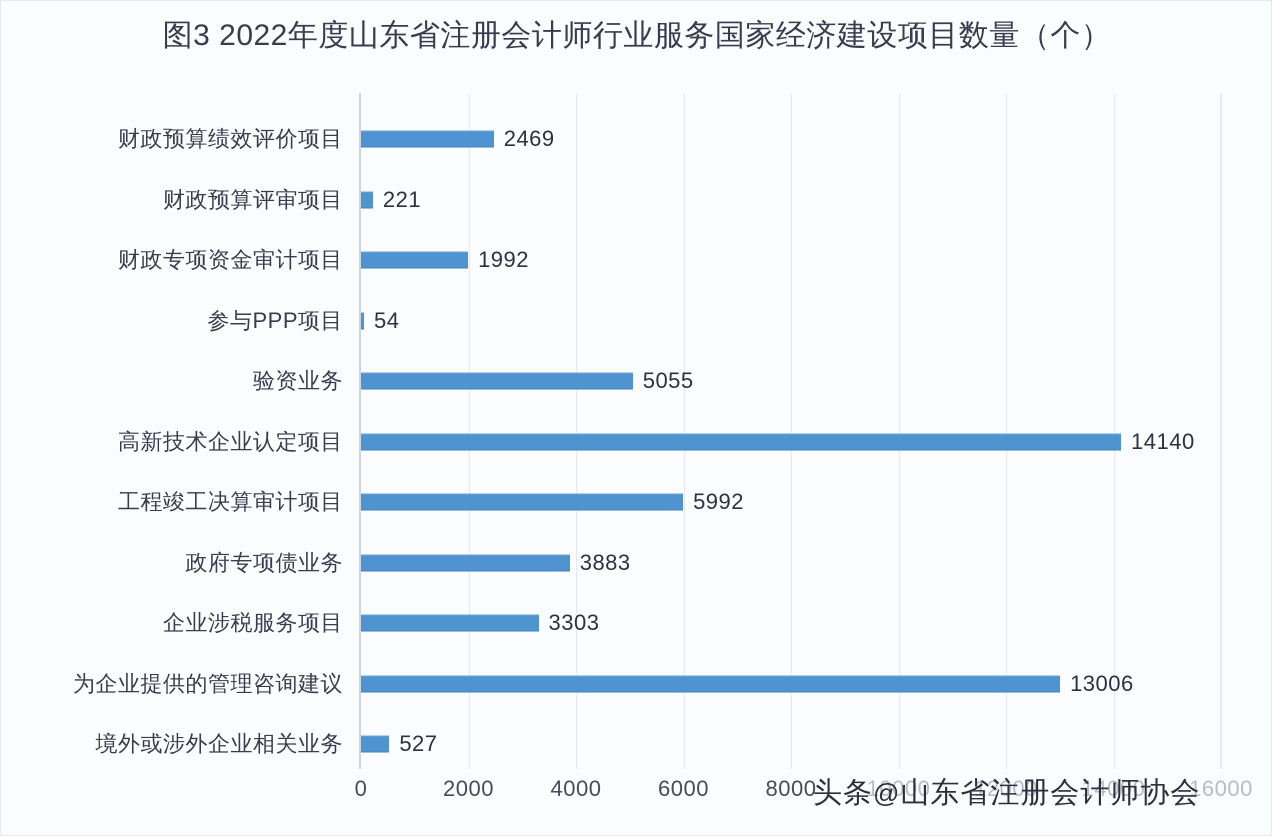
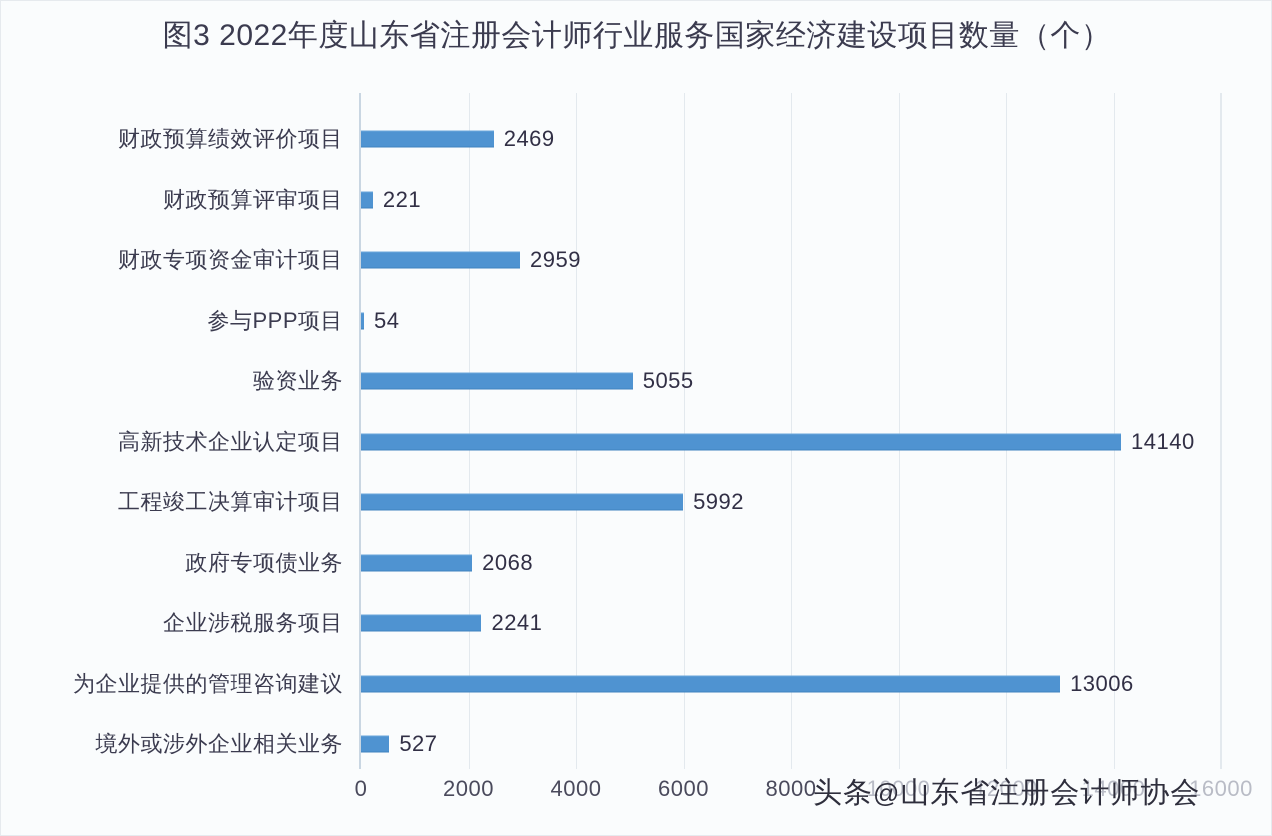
财政专项资金审计项目: 1992 -> 2959
政府专项债业务: 3883 -> 2068
企业涉税服务项目: 3303 -> 2241
